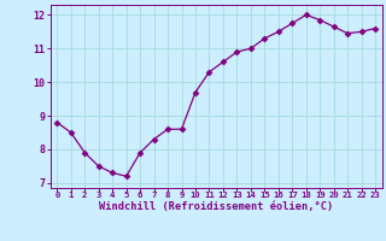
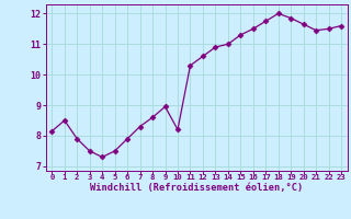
0: 8.80 -> 8.15
5: 7.20 -> 7.50
9: 8.60 -> 8.95
10: 9.70 -> 8.20
